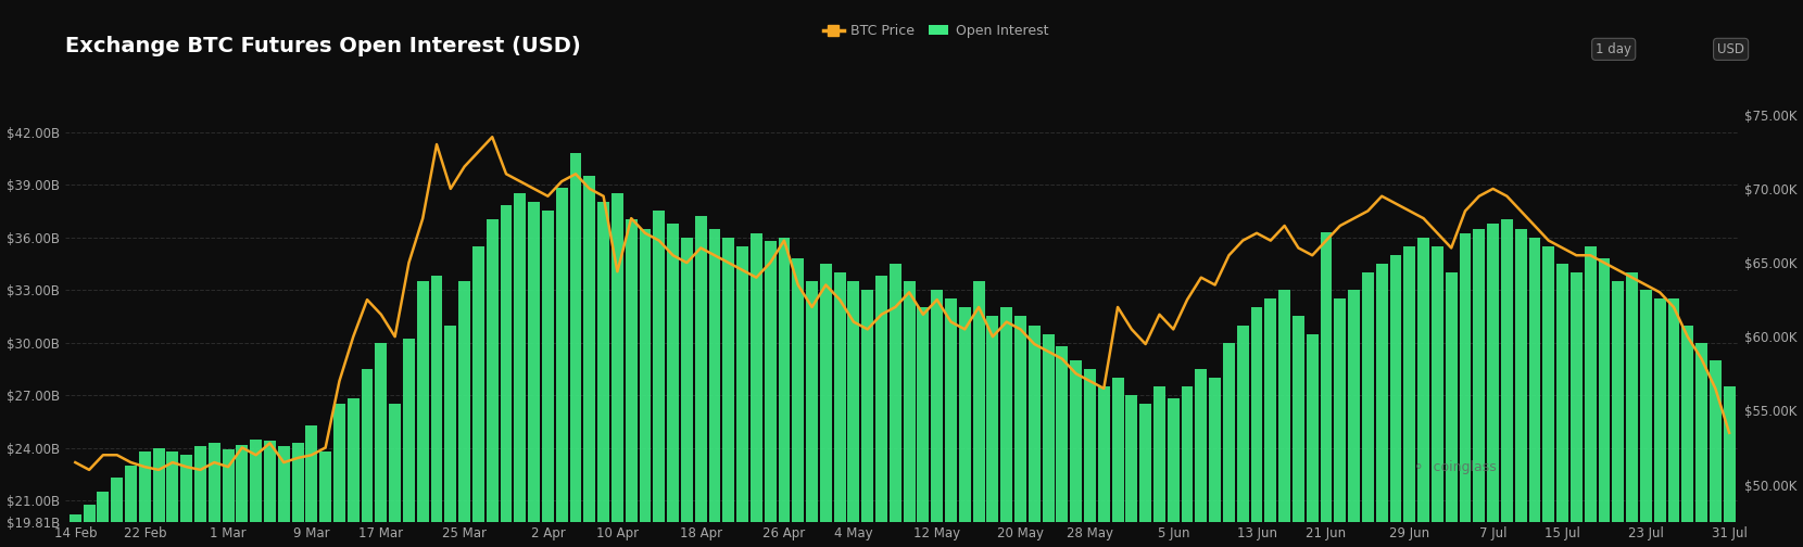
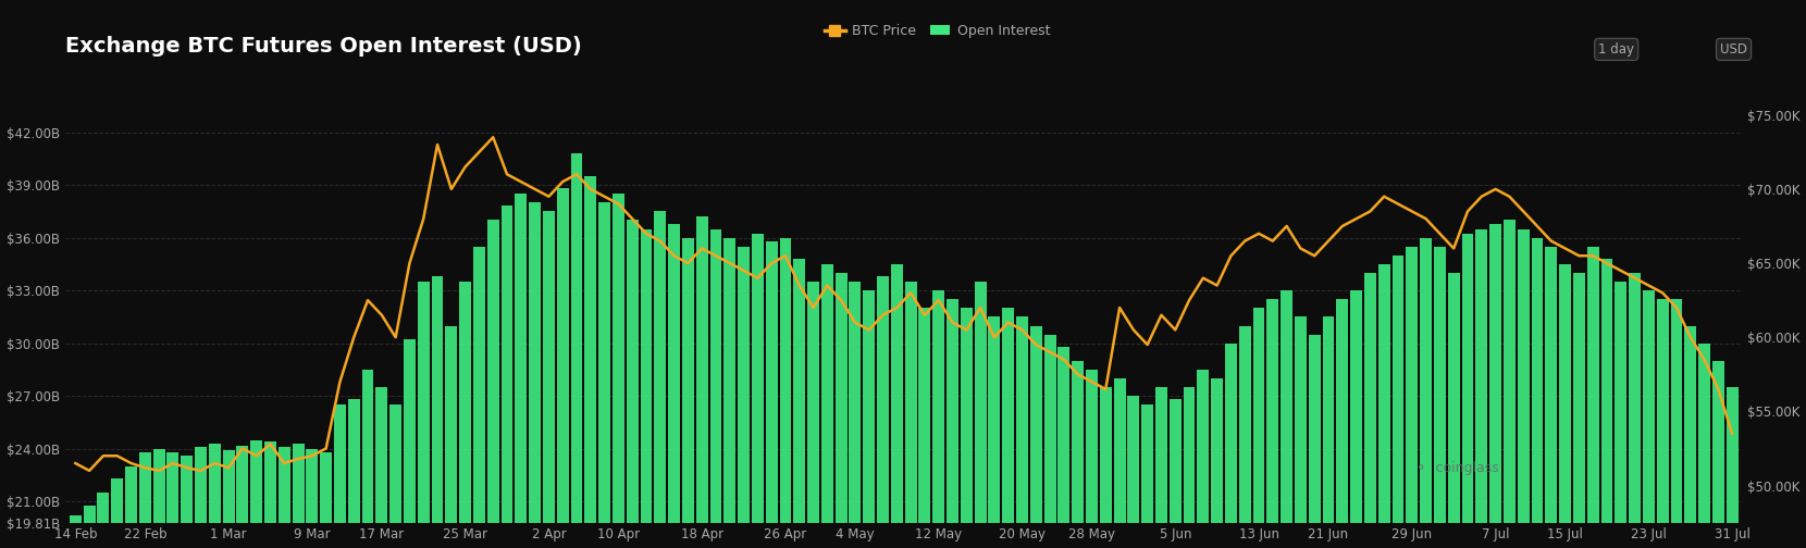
Open Interest/9 Mar: $25.3B -> $24.0B
Open Interest/17 Mar: $30.0B -> $27.5B
BTC Price/10 Apr: $64.4K -> $69.0K
BTC Price/26 Apr: $66.5K -> $65.5K
Open Interest/21 Jun: $36.3B -> $31.5B
